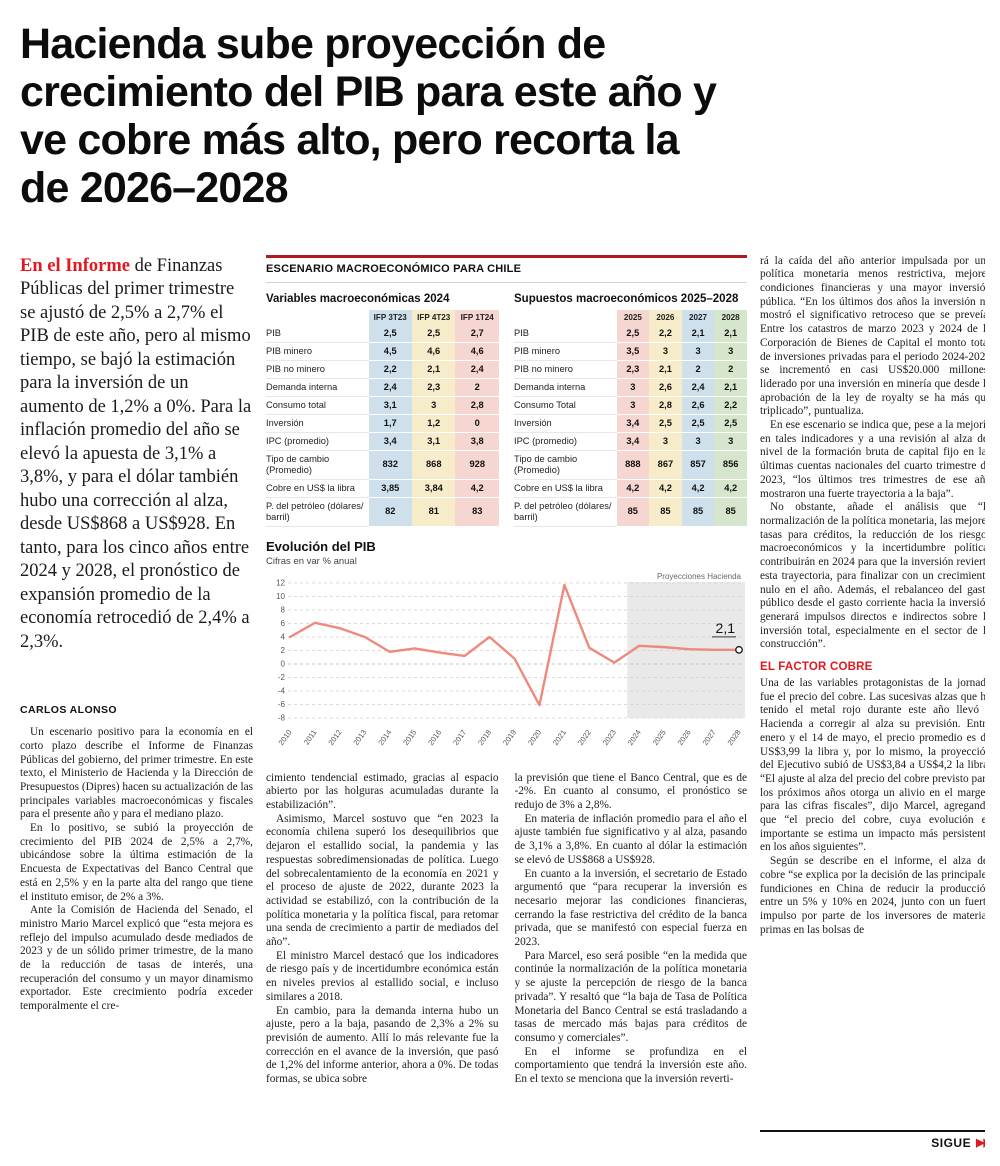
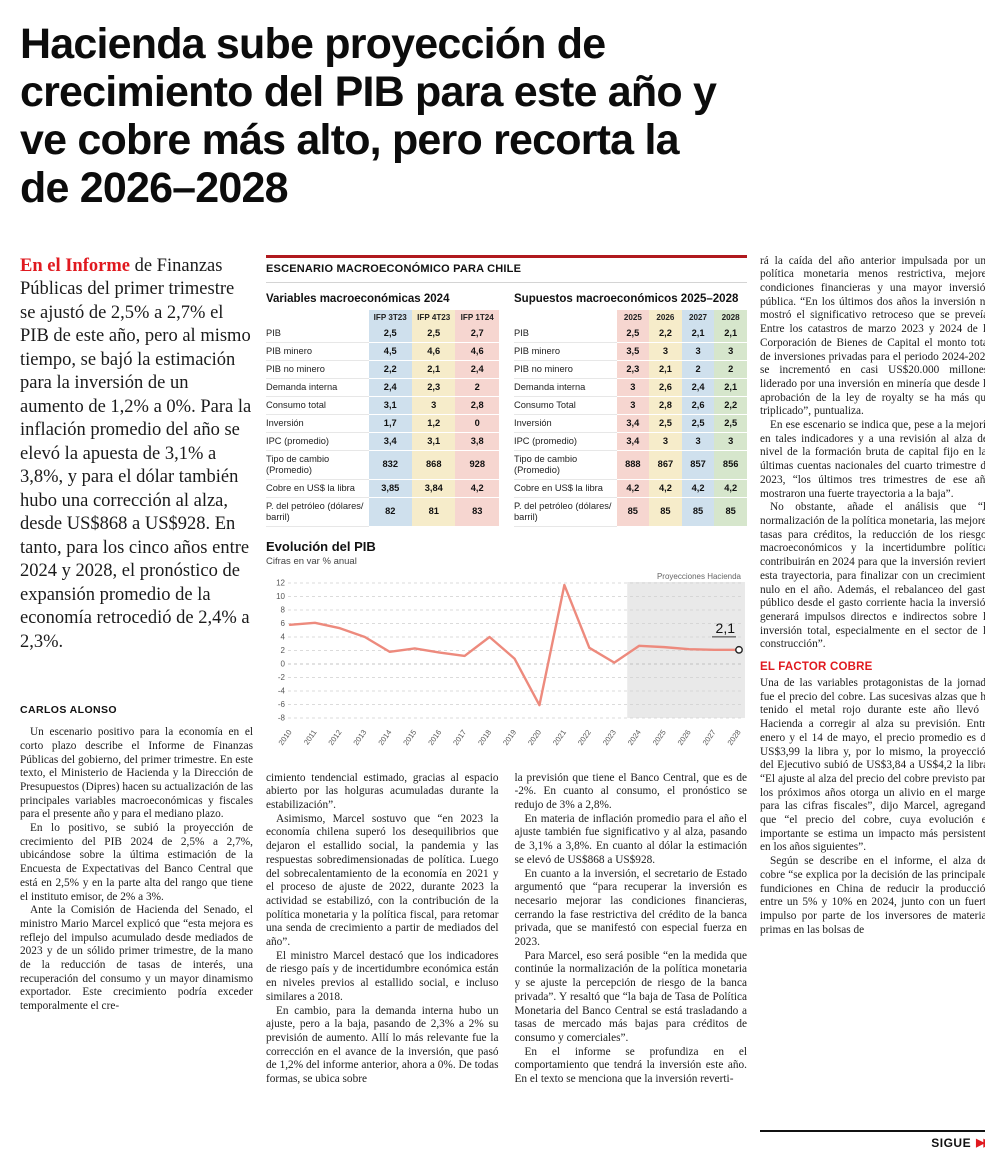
2010: 4 -> 6
